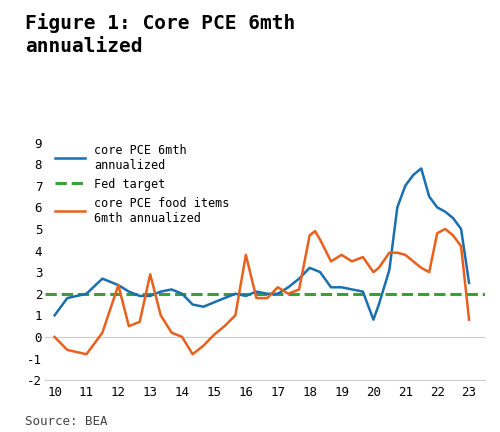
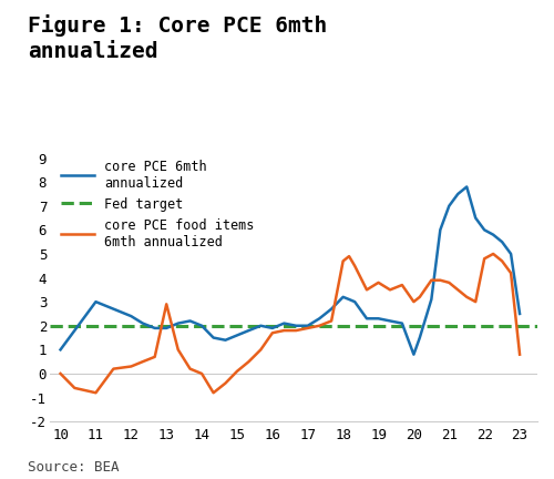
core PCE 6mth annualized/11: 2.0 -> 3.0
core PCE food items 6mth annualized/12: 2.4 -> 0.3
core PCE food items 6mth annualized/16: 3.8 -> 1.7
core PCE food items 6mth annualized/17: 2.3 -> 1.9
